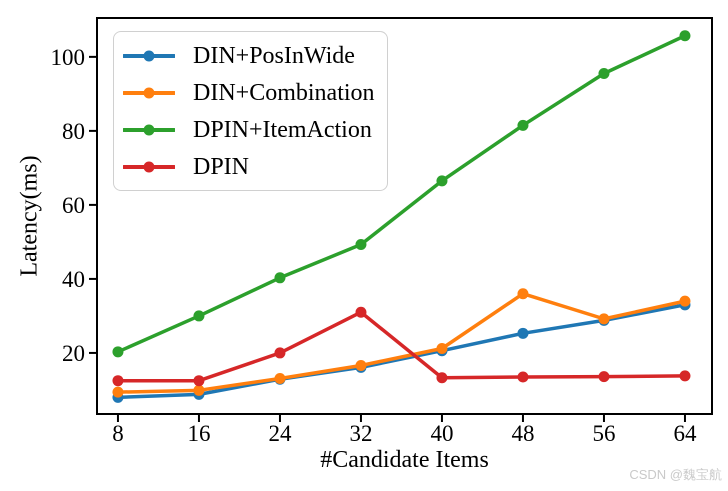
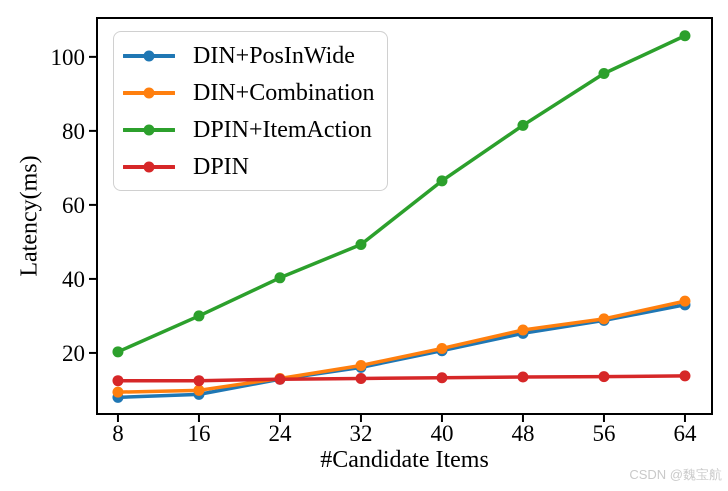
DPIN/24: 20 -> 13
DPIN/32: 31 -> 13
DIN+Combination/48: 36 -> 26
